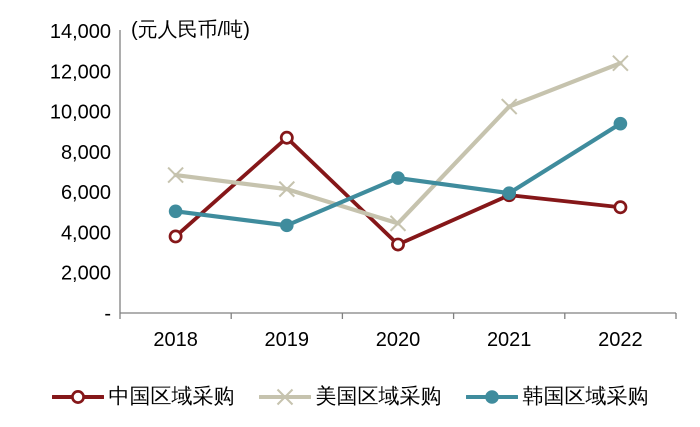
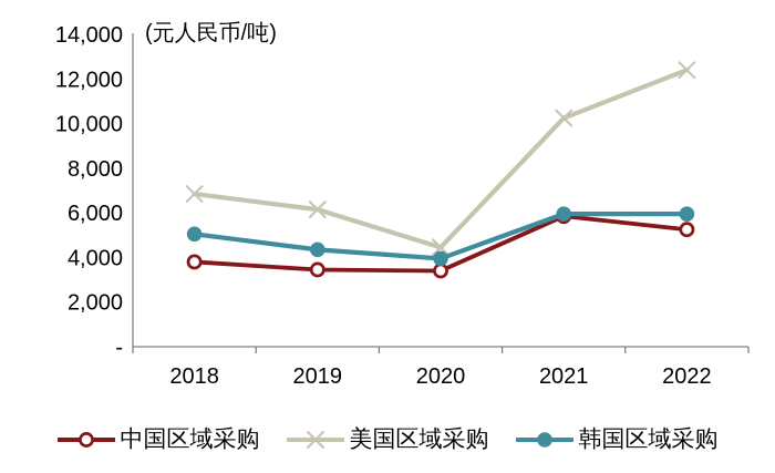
中国区域采购/2019: 8700 -> 3400
韩国区域采购/2020: 6700 -> 4000
韩国区域采购/2022: 9400 -> 6000
